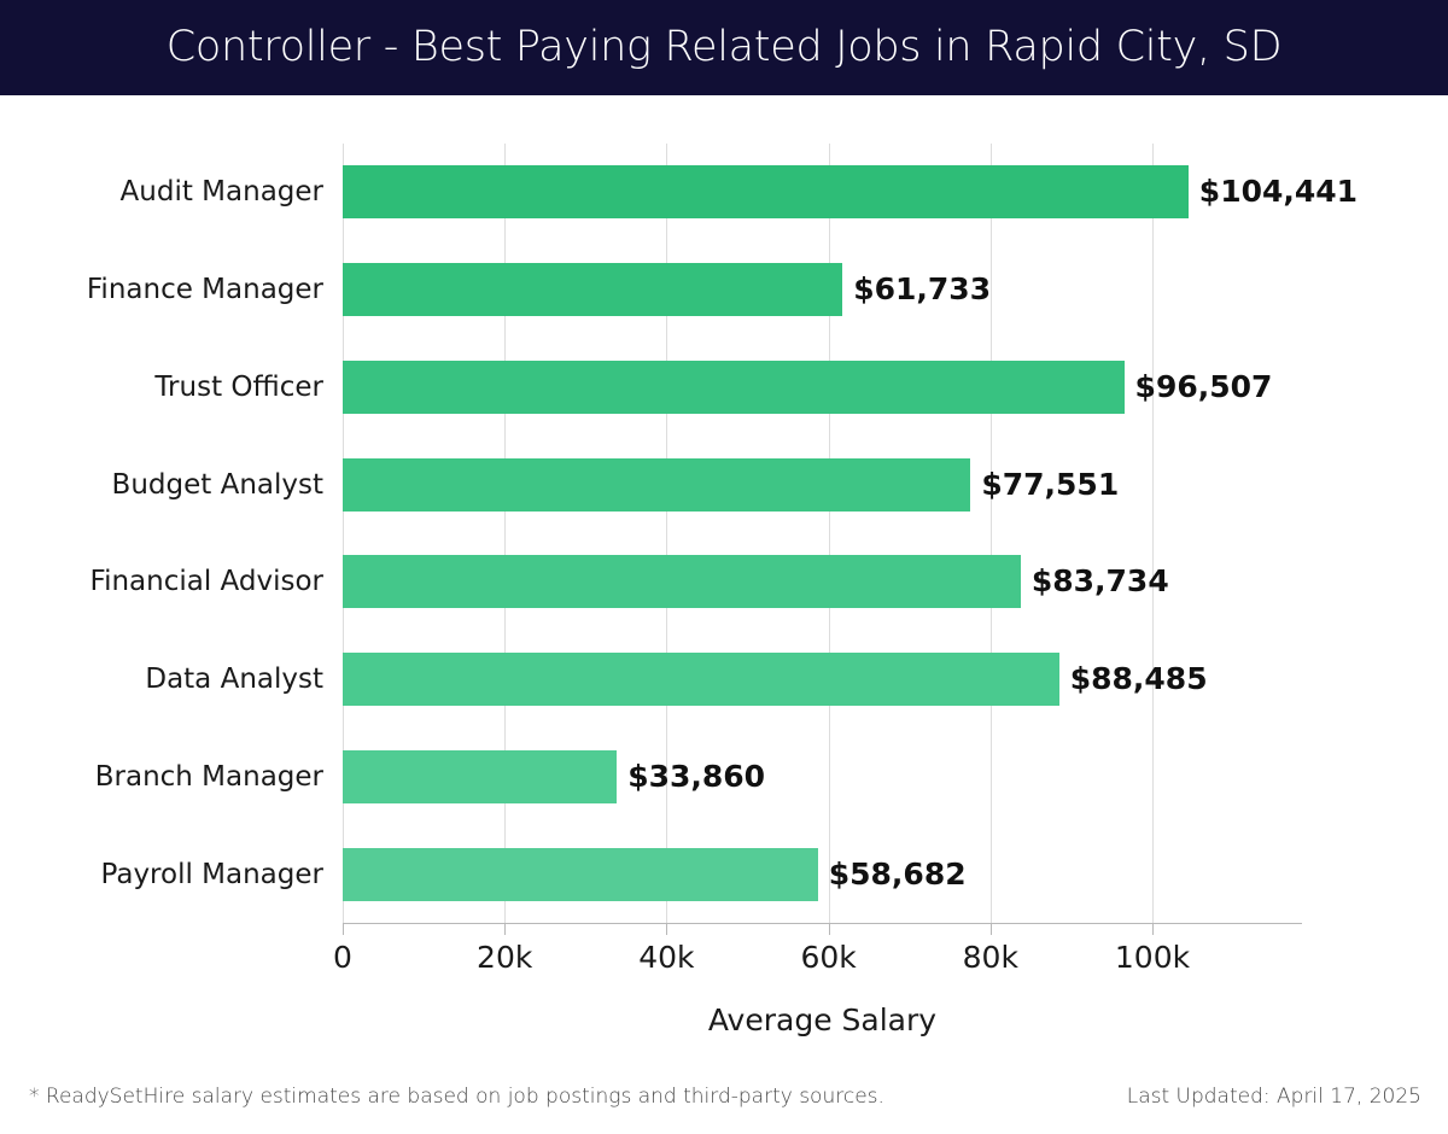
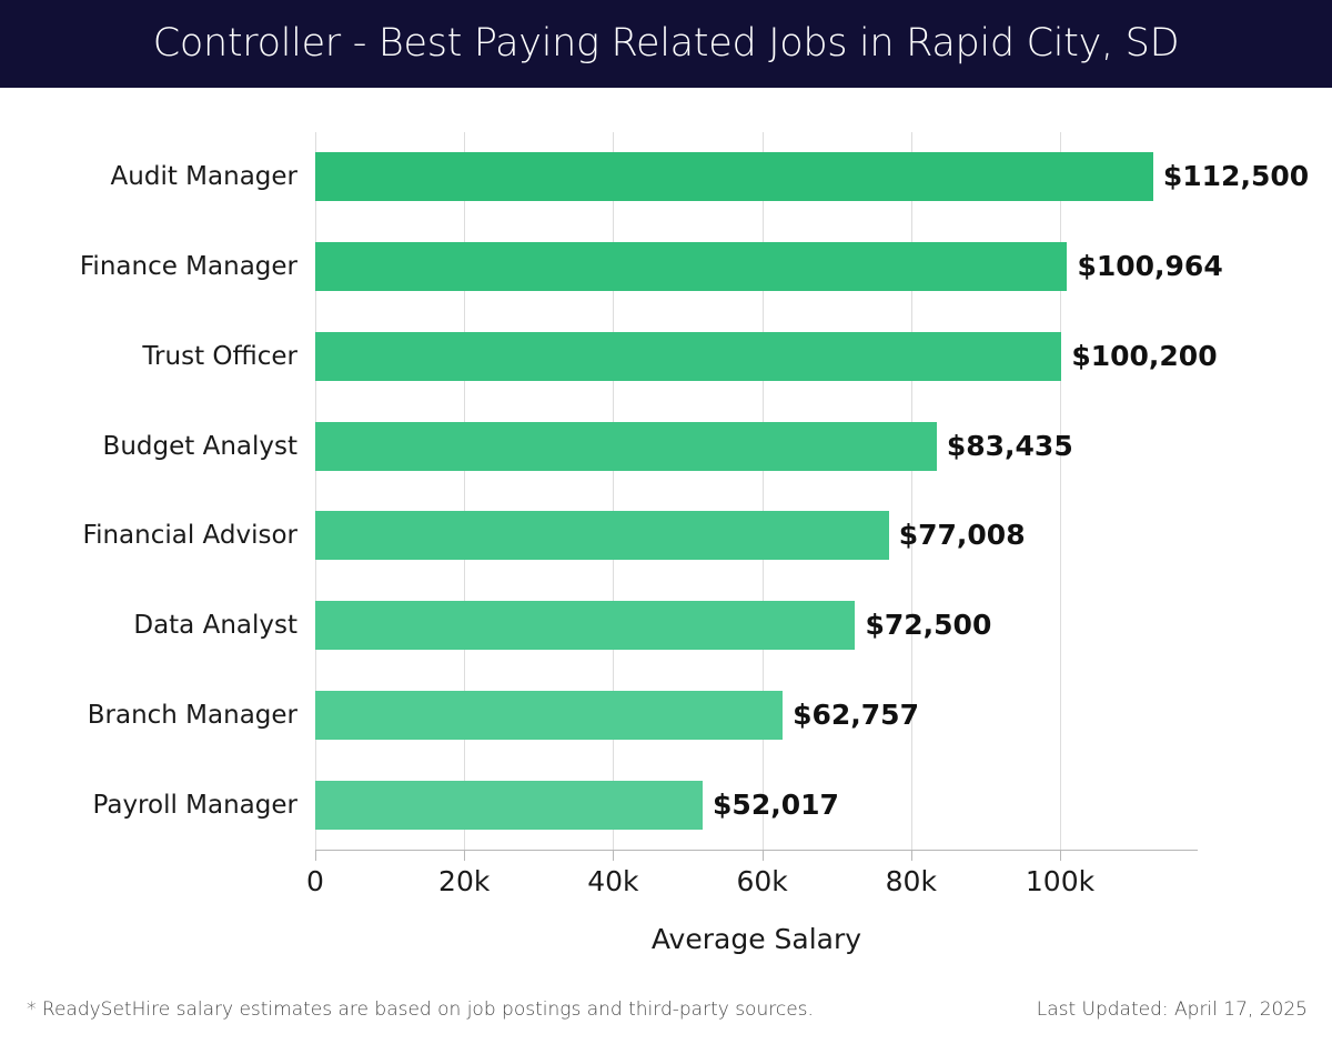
Audit Manager: $104,441 -> $112,500
Finance Manager: $61,733 -> $100,964
Trust Officer: $96,507 -> $100,200
Budget Analyst: $77,551 -> $83,435
Financial Advisor: $83,734 -> $77,008
Data Analyst: $88,485 -> $72,500
Branch Manager: $33,860 -> $62,757
Payroll Manager: $58,682 -> $52,017
